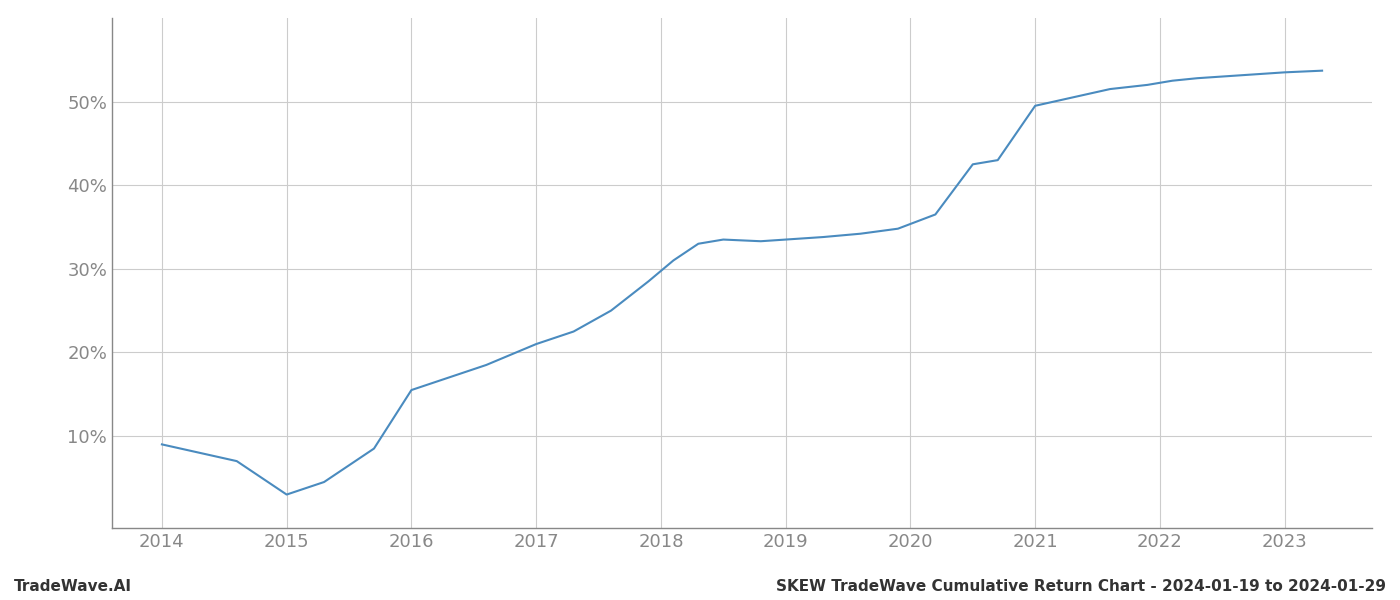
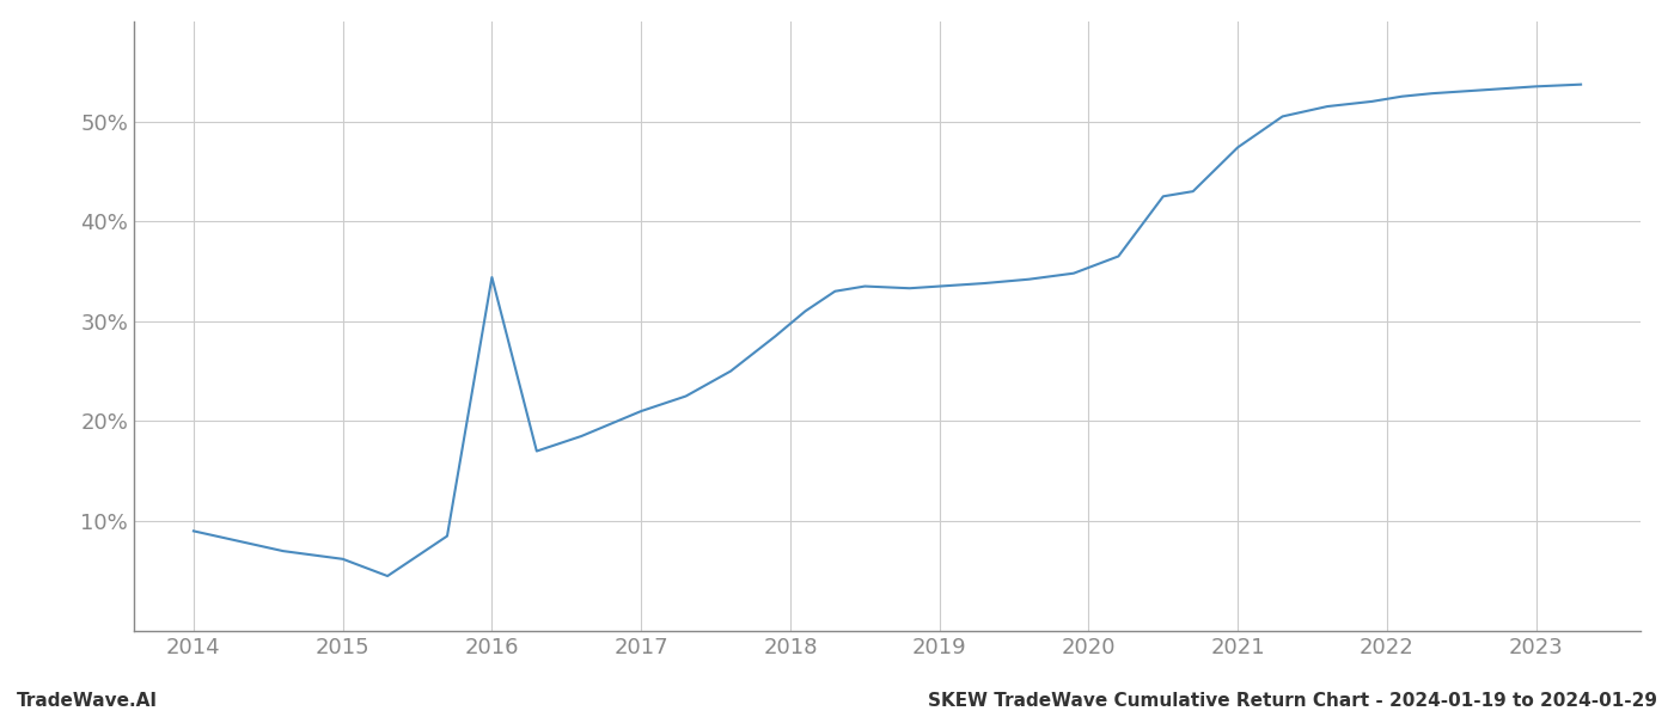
2015: 3.0% -> 6.2%
2016: 15.5% -> 34.4%
2021: 49.5% -> 47.4%
